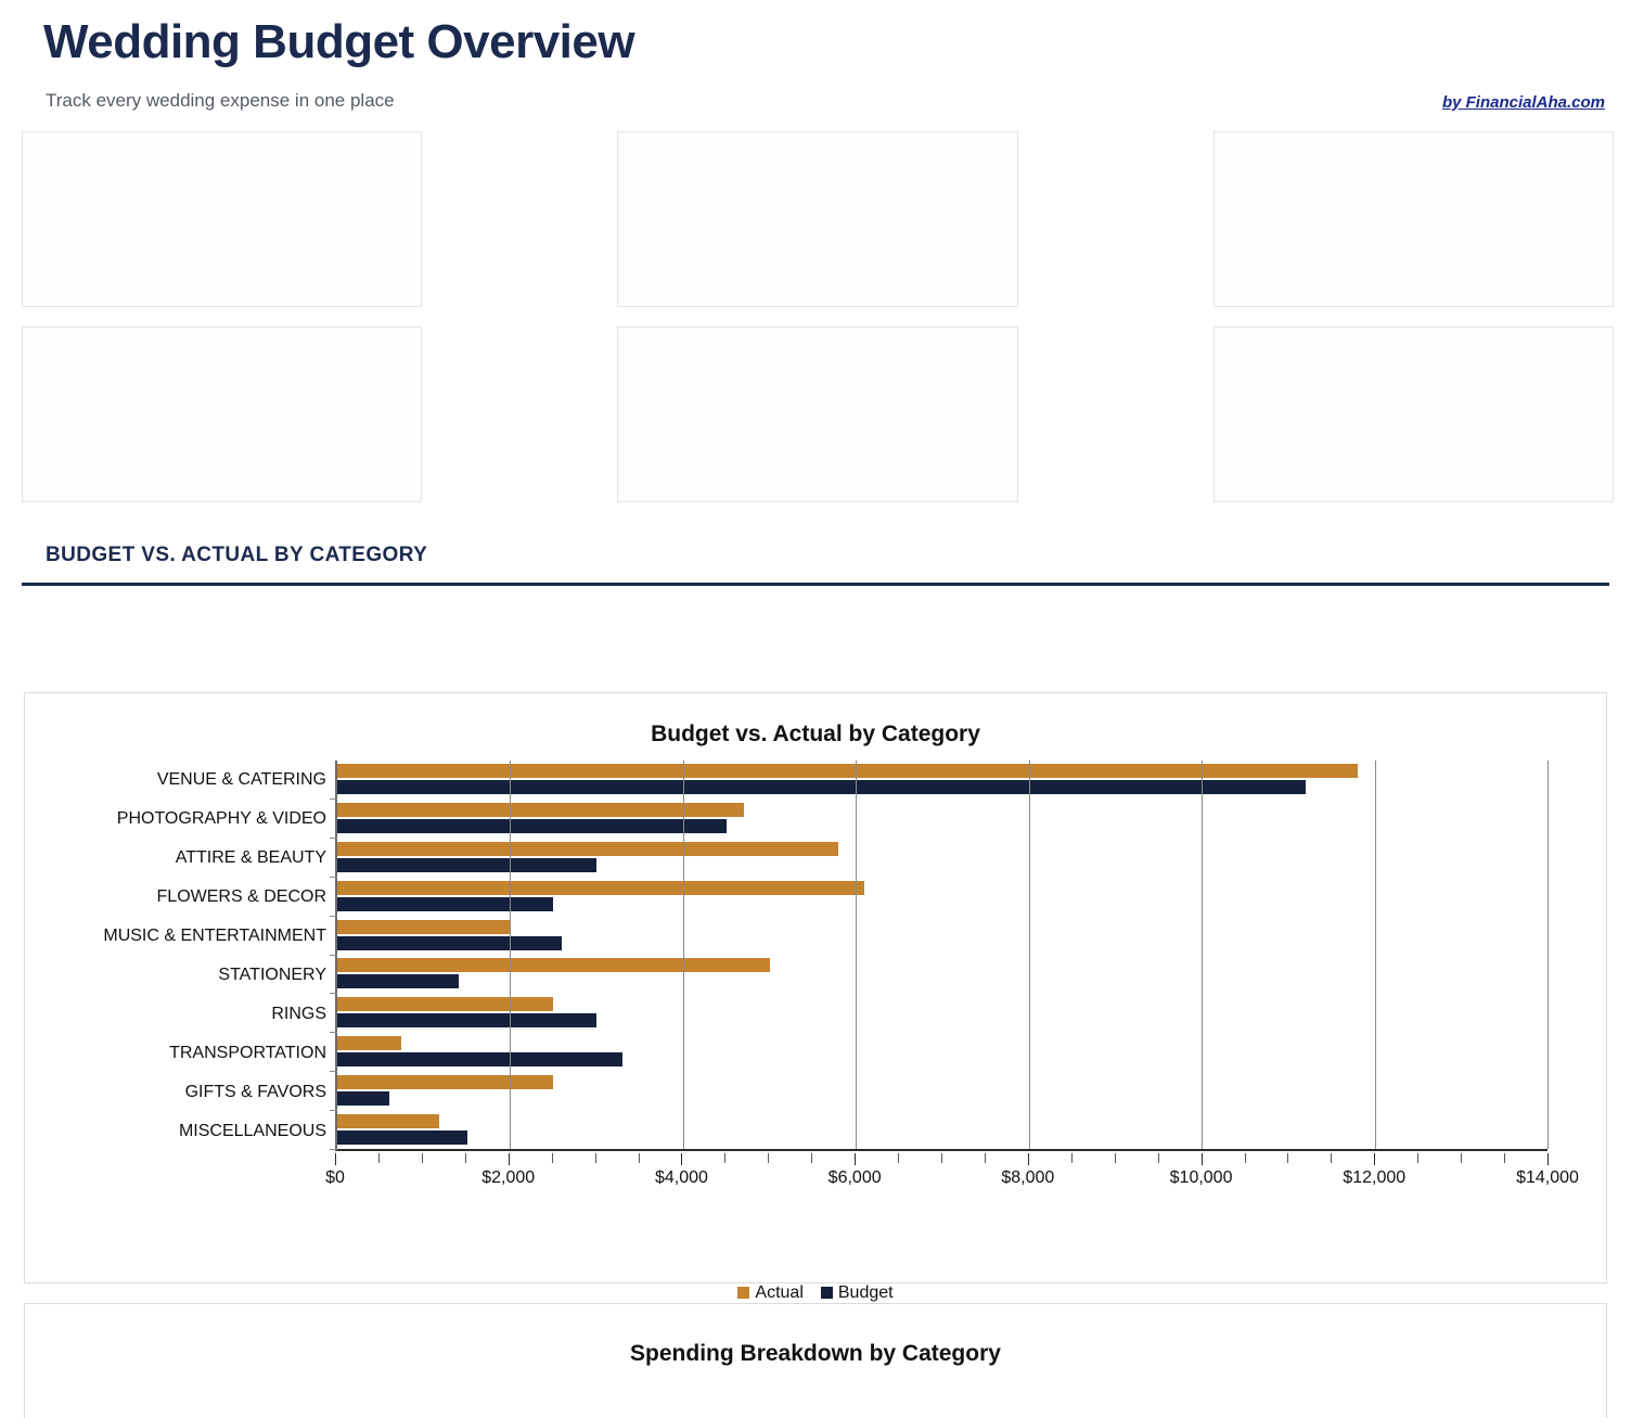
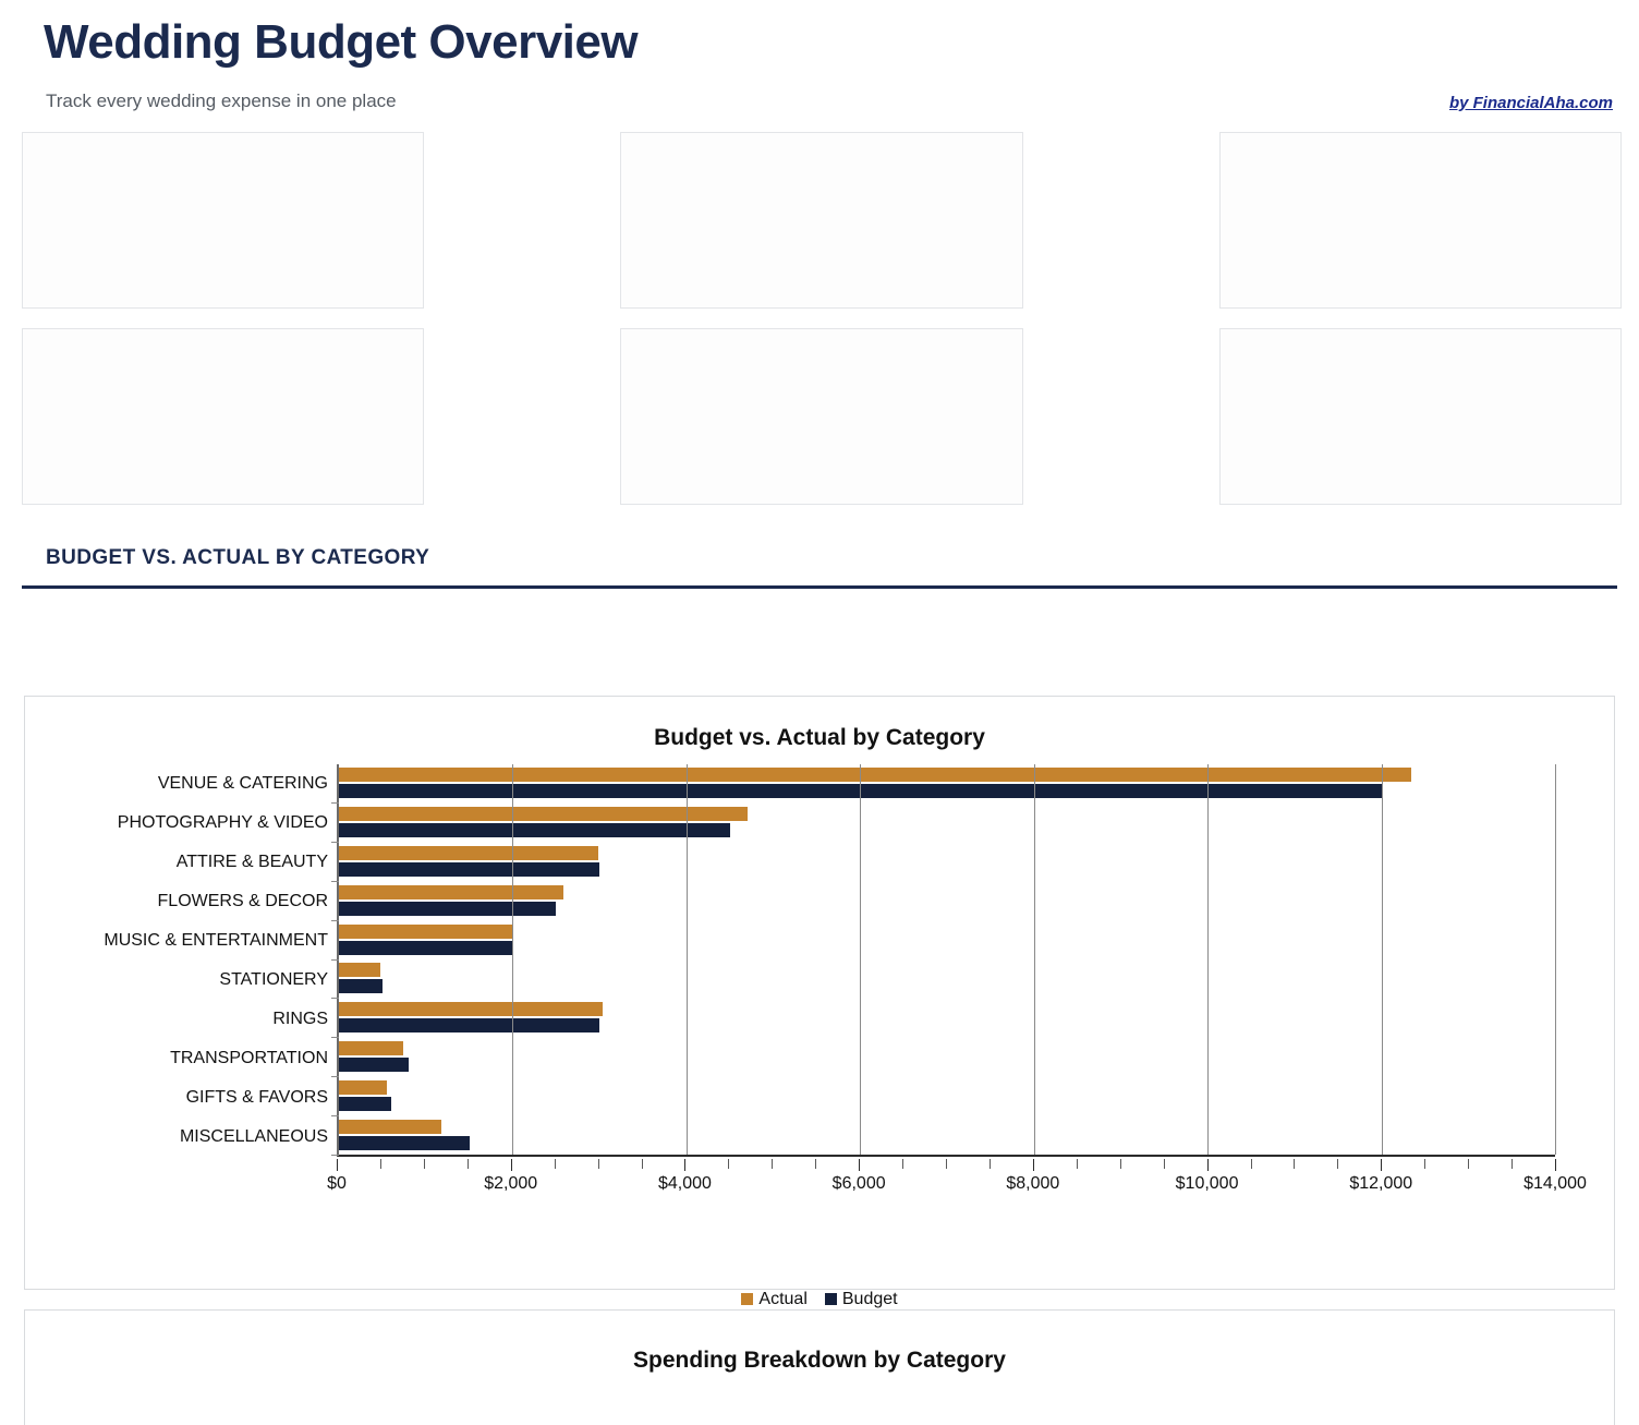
Actual/GIFTS & FAVORS: $2500 -> $600
Budget/TRANSPORTATION: $3300 -> $800
Actual/RINGS: $2500 -> $3000
Actual/STATIONERY: $5000 -> $500
Budget/STATIONERY: $1400 -> $500
Budget/MUSIC & ENTERTAINMENT: $2600 -> $2000
Actual/FLOWERS & DECOR: $6100 -> $2600
Actual/ATTIRE & BEAUTY: $5800 -> $3000
Actual/VENUE & CATERING: $11800 -> $12400
Budget/VENUE & CATERING: $11200 -> $12000
